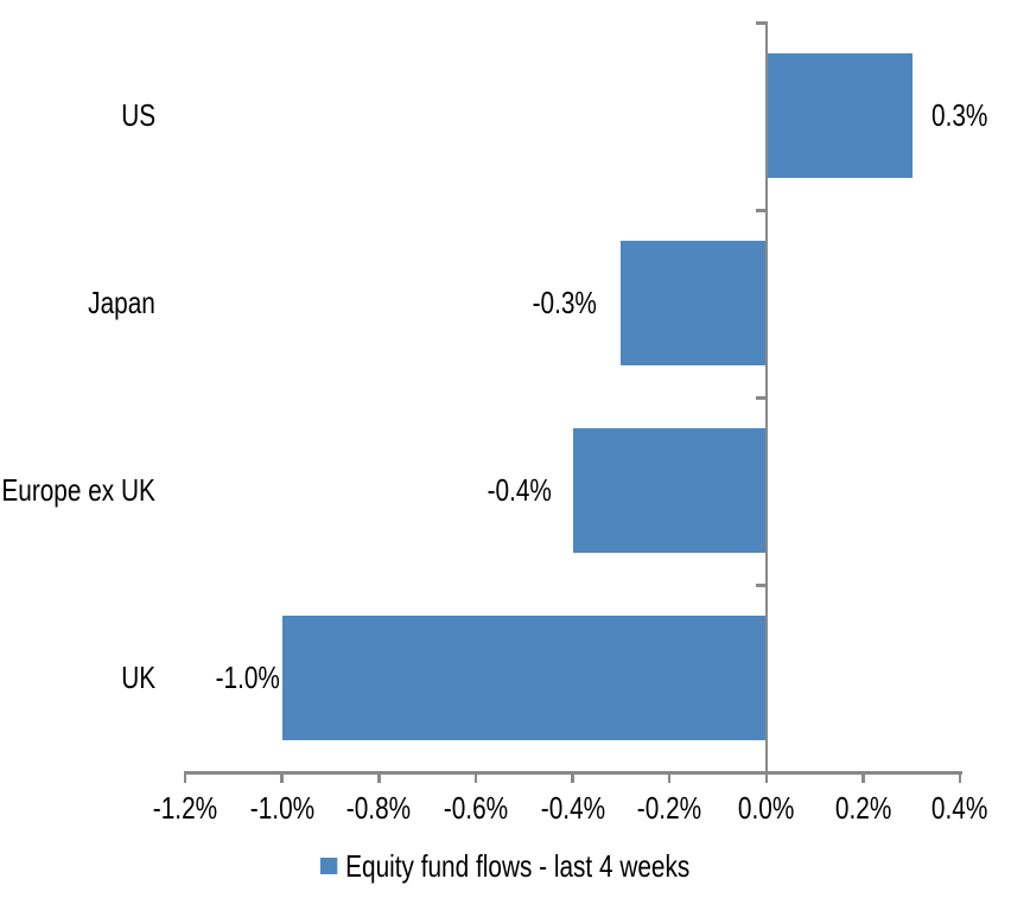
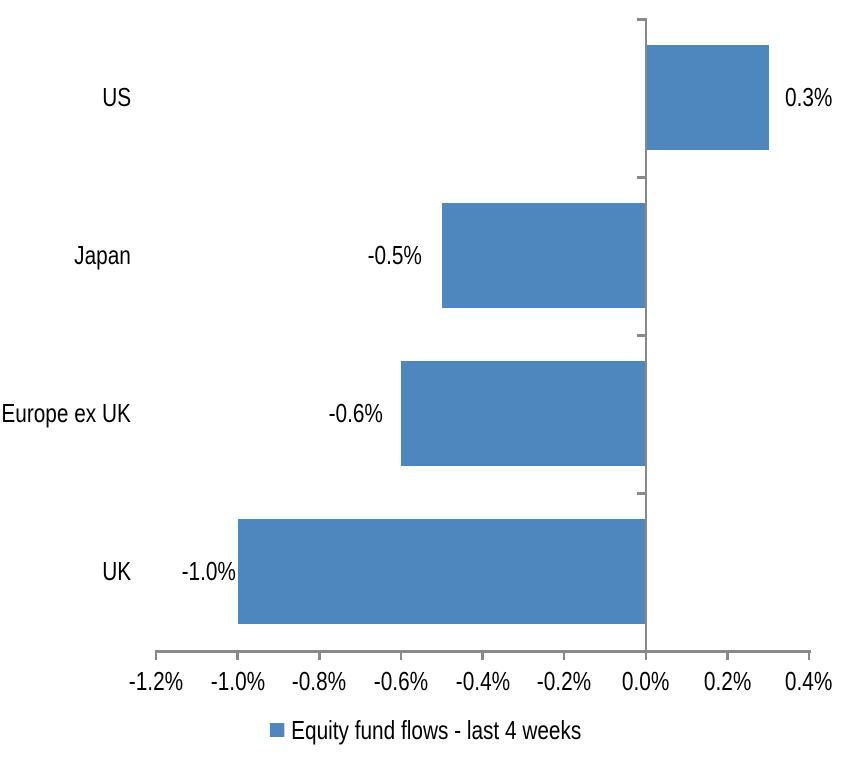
Japan: -0.3% -> -0.5%
Europe ex UK: -0.4% -> -0.6%
